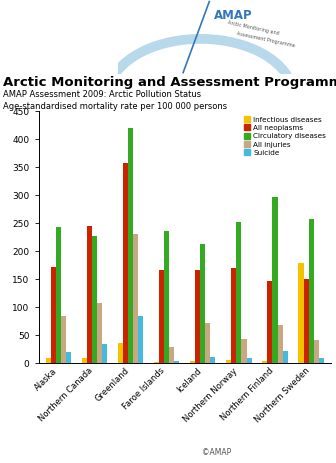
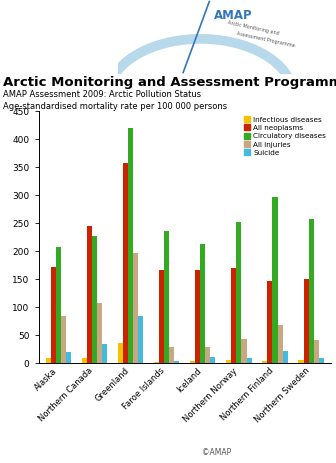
Circulatory diseases/Alaska: 244 -> 207
All injuries/Greenland: 230 -> 197
All injuries/Iceland: 72 -> 30
Infectious diseases/Northern Sweden: 180 -> 6
